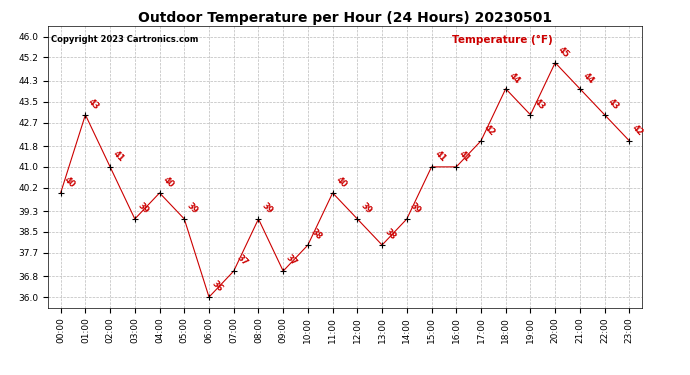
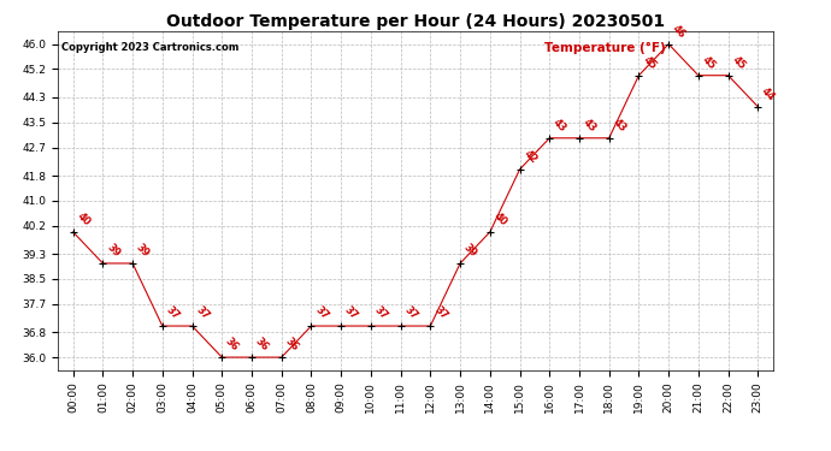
01:00: 43 -> 39
02:00: 41 -> 39
03:00: 39 -> 37
04:00: 40 -> 37
05:00: 39 -> 36
07:00: 37 -> 36
08:00: 39 -> 37
10:00: 38 -> 37
11:00: 40 -> 37
12:00: 39 -> 37
13:00: 38 -> 39
14:00: 39 -> 40
15:00: 41 -> 42
16:00: 41 -> 43
17:00: 42 -> 43
18:00: 44 -> 43
19:00: 43 -> 45
20:00: 45 -> 46
21:00: 44 -> 45
22:00: 43 -> 45
23:00: 42 -> 44
